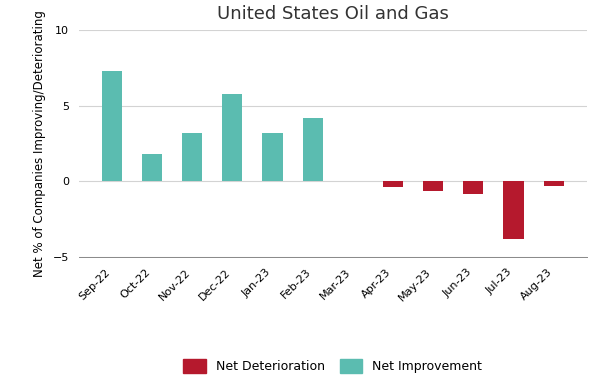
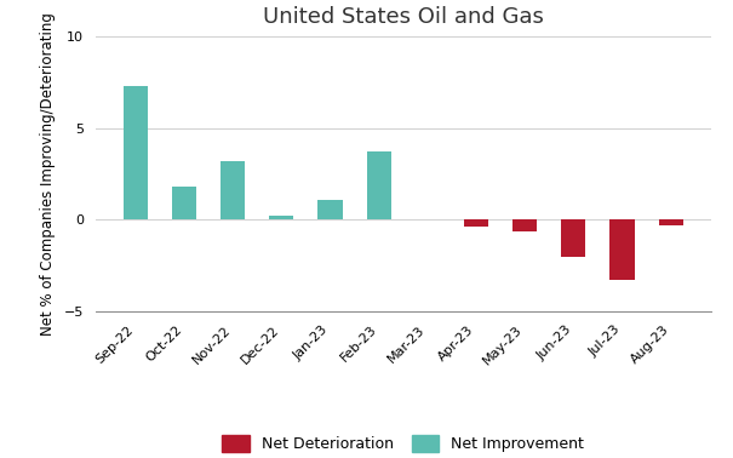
Dec-22: 5.8 -> 0.2
Jan-23: 3.2 -> 1.1
Feb-23: 4.2 -> 3.7
Jun-23: -0.8 -> -2.0
Jul-23: -3.8 -> -3.3
